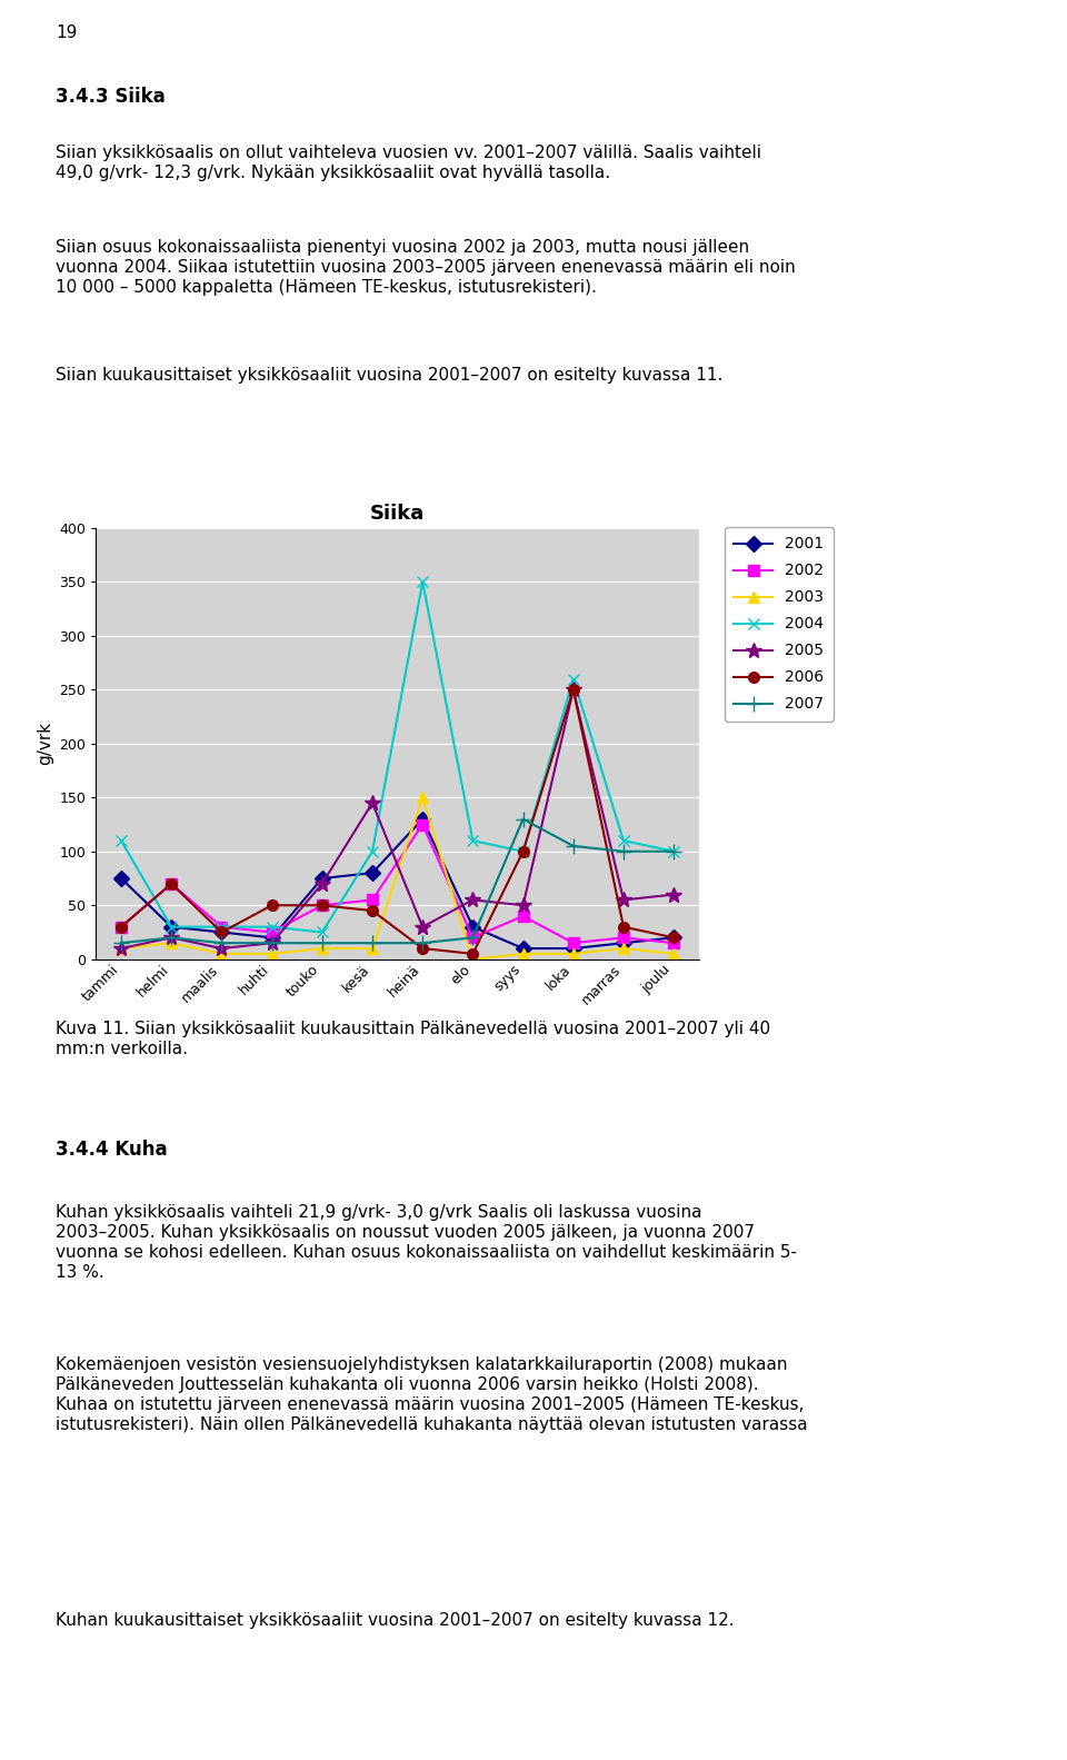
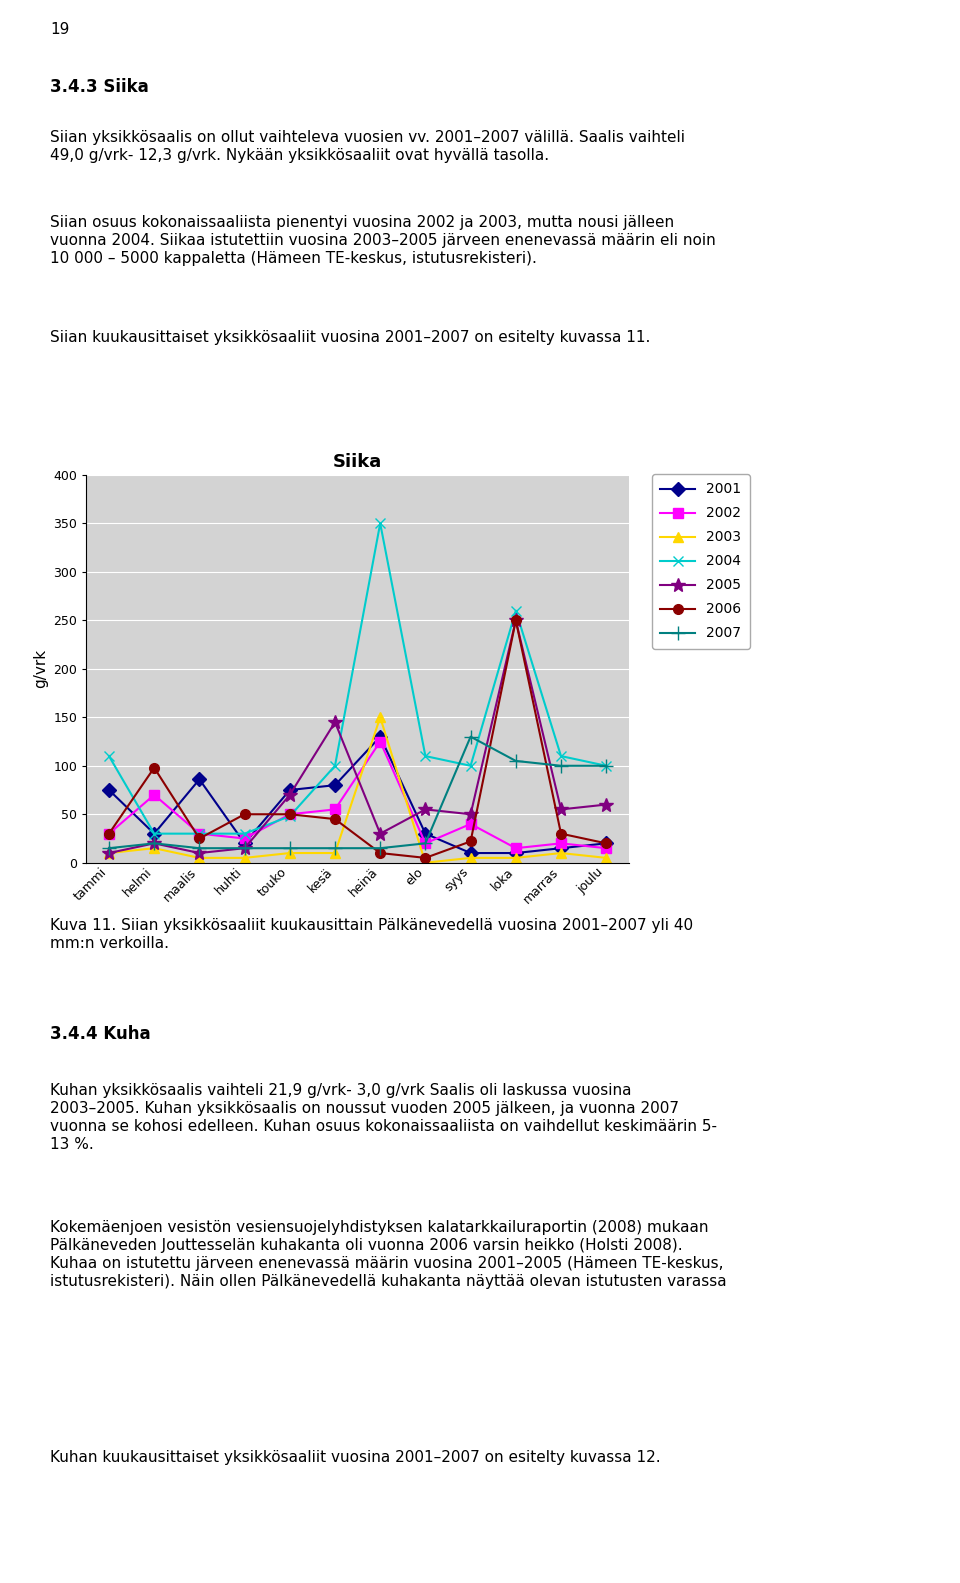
2006/helmi: 70 -> 98
2001/maalis: 25 -> 86
2004/touko: 25 -> 48
2006/syys: 100 -> 22
